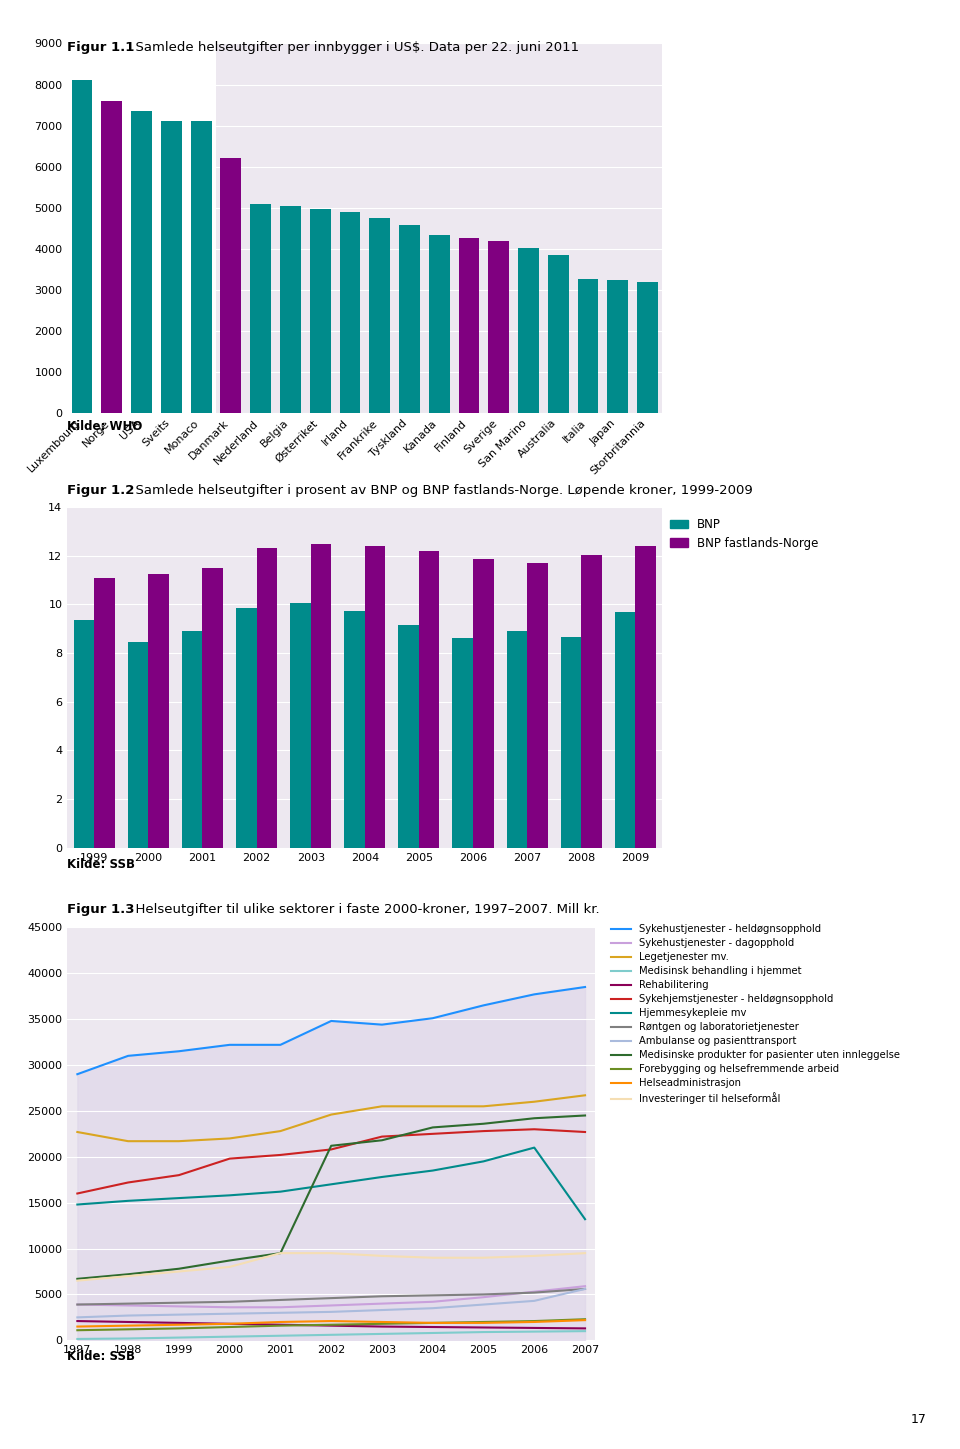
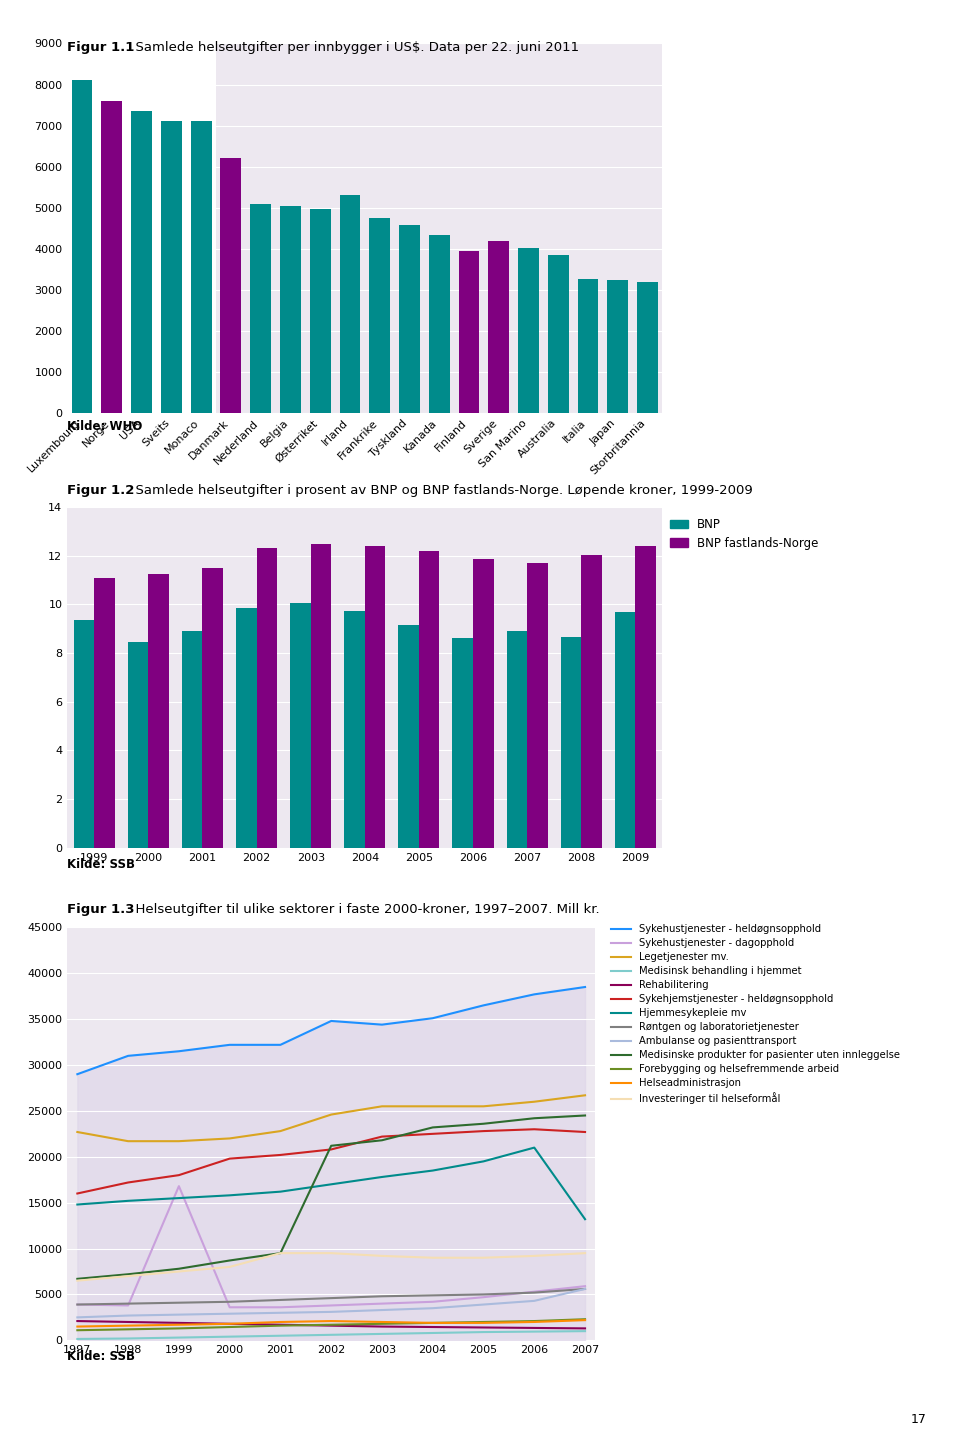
Irland: 4900 -> 5300
Finland: 4270 -> 3950
Sykehustjenester - dagopphold/1999: 3700 -> 16800
